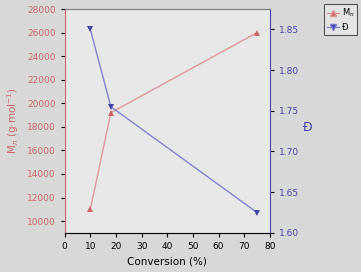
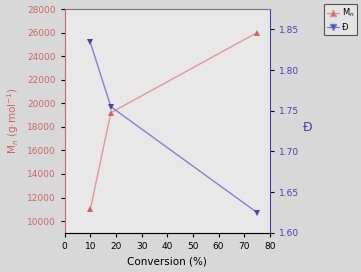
Đ/10: 1.850 -> 1.834
